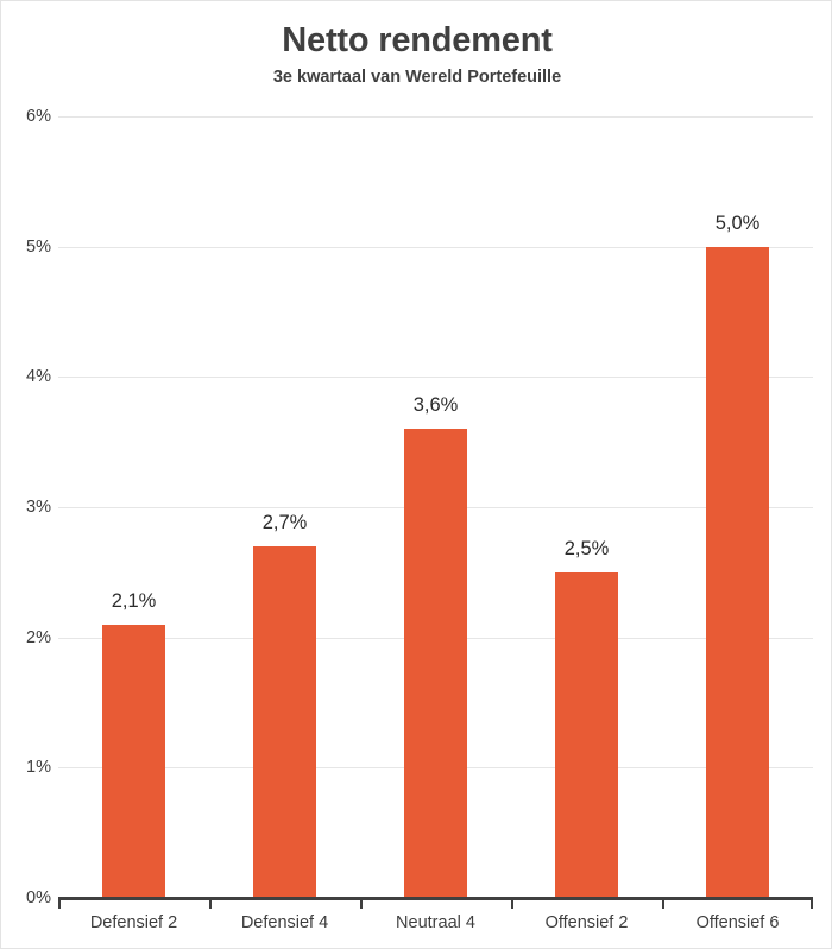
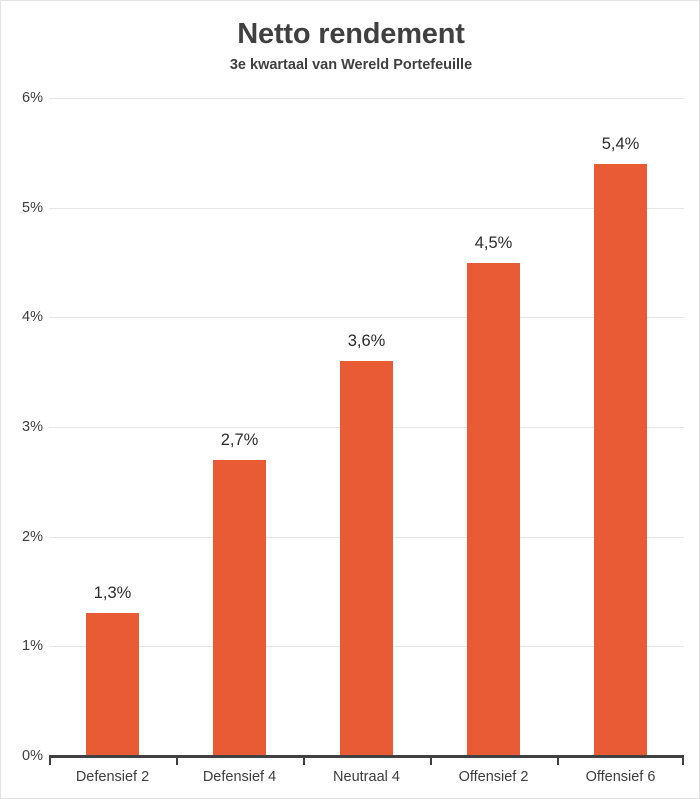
Defensief 2: 2,1% -> 1,3%
Offensief 2: 2,5% -> 4,5%
Offensief 6: 5,0% -> 5,4%
